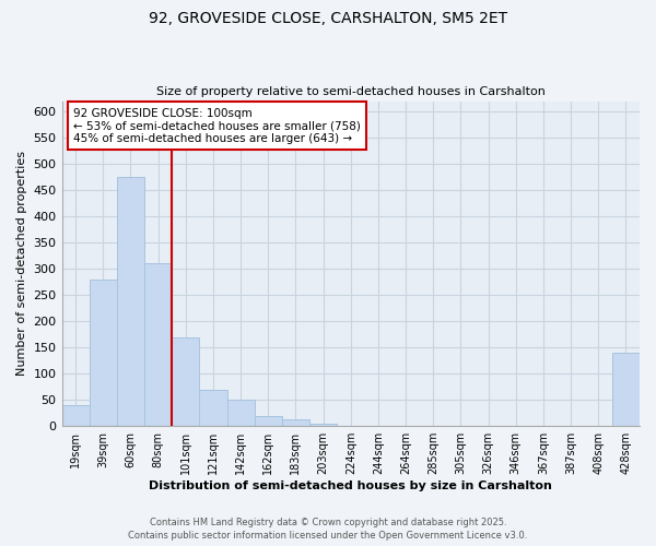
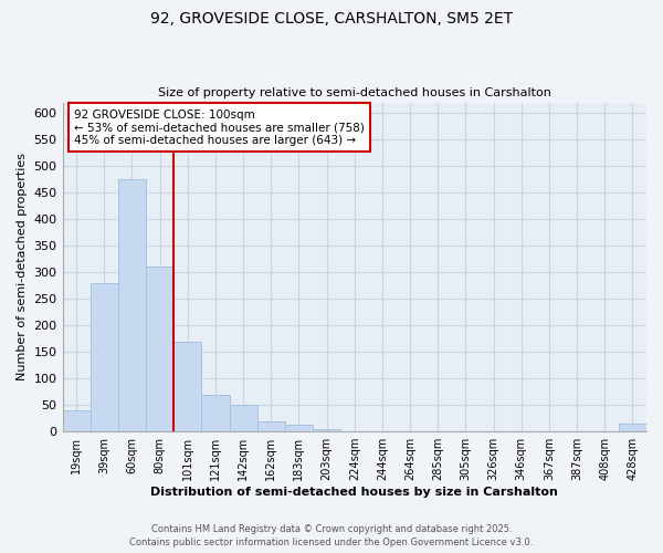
428sqm: 140 -> 15
